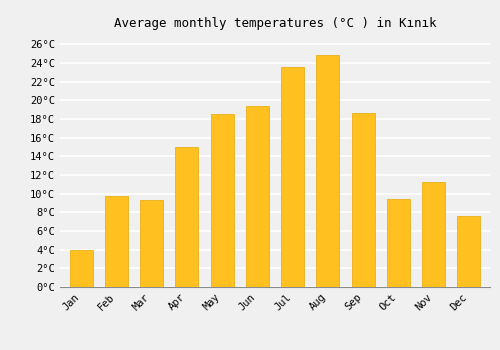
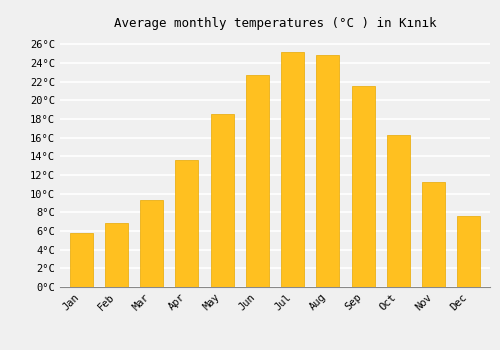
Jan: 4.0°C -> 5.8°C
Feb: 9.8°C -> 6.9°C
Apr: 15.0°C -> 13.6°C
Jun: 19.4°C -> 22.7°C
Jul: 23.6°C -> 25.2°C
Sep: 18.6°C -> 21.5°C
Oct: 9.4°C -> 16.3°C
